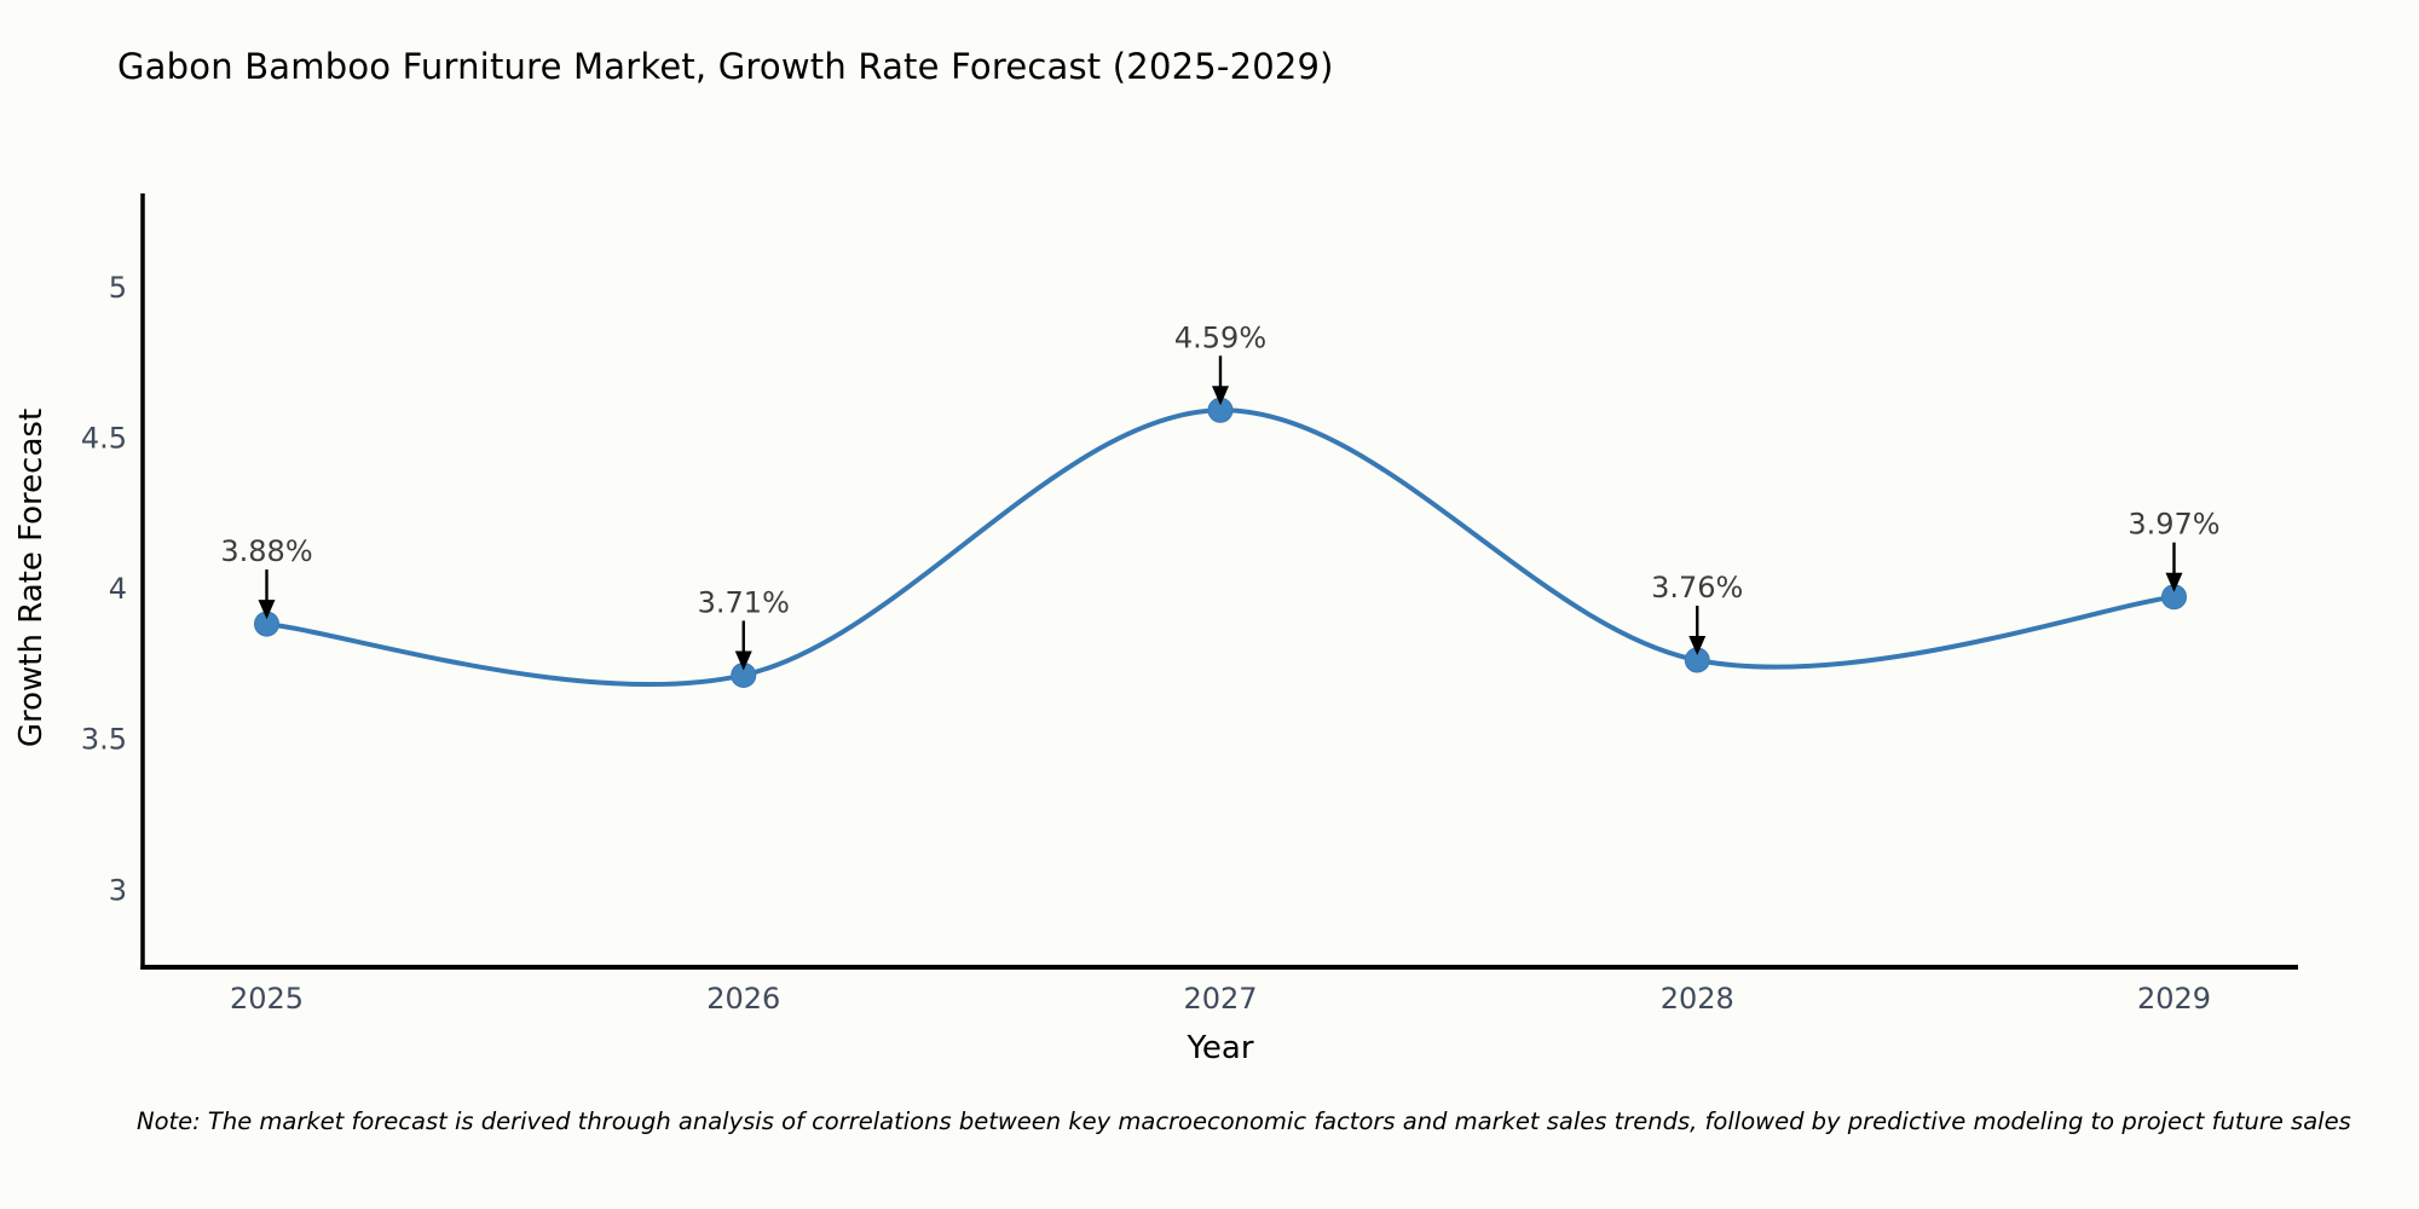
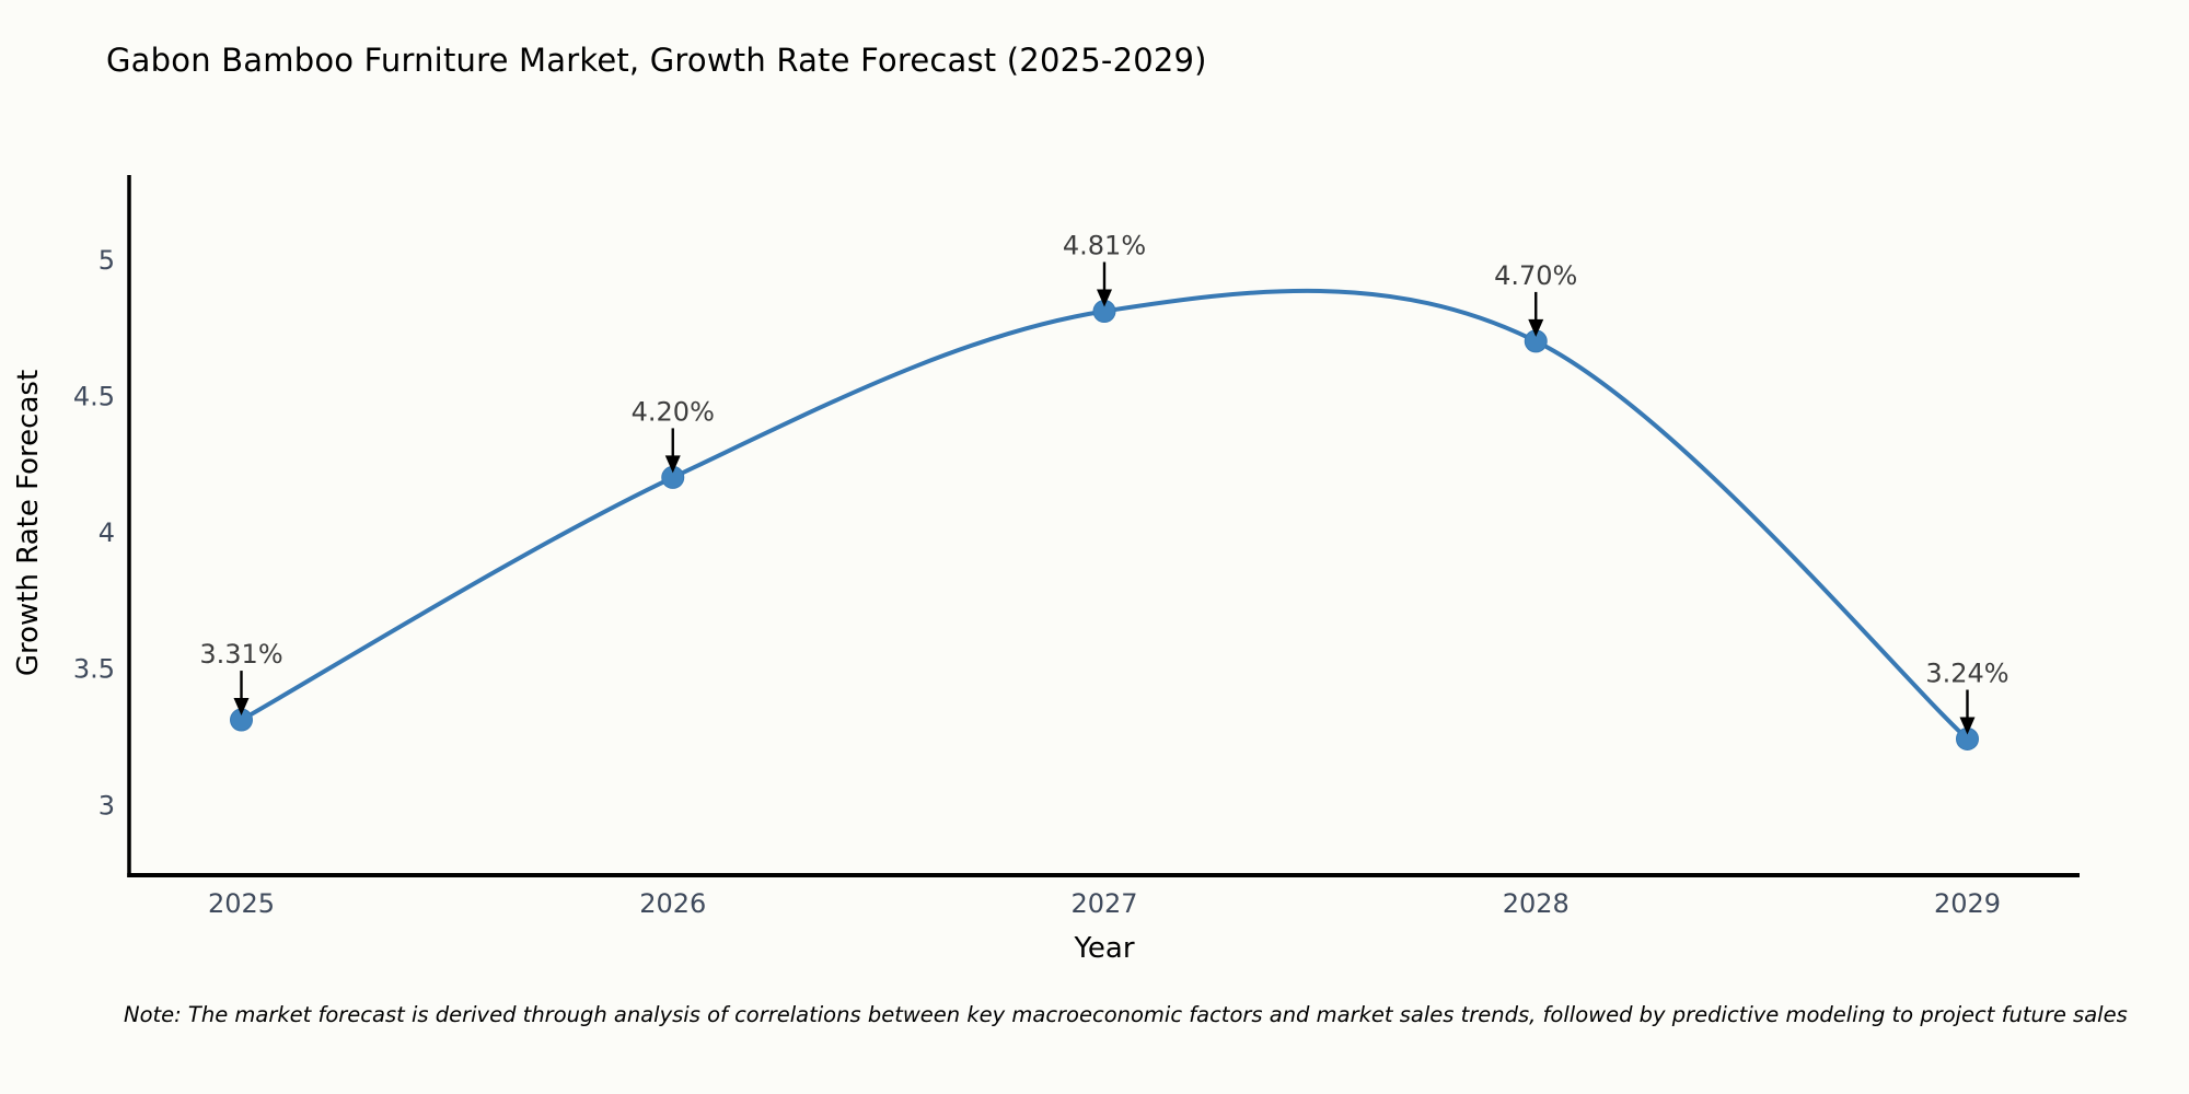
2025: 3.88% -> 3.31%
2026: 3.71% -> 4.20%
2027: 4.59% -> 4.81%
2028: 3.76% -> 4.70%
2029: 3.97% -> 3.24%
